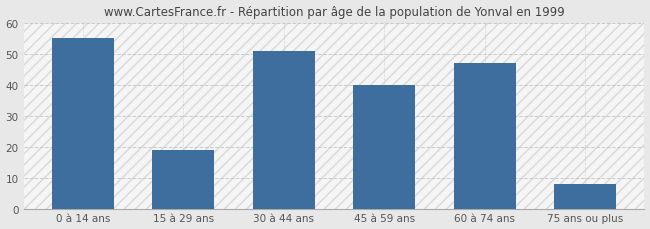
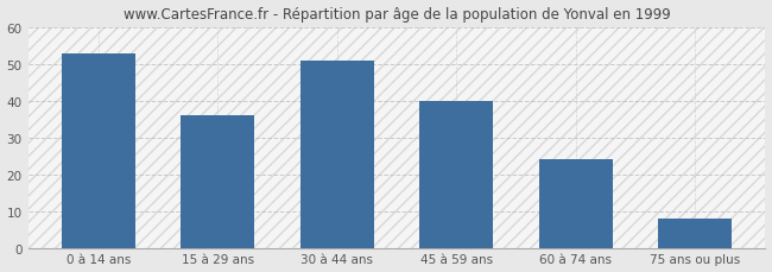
0 à 14 ans: 55 -> 53
15 à 29 ans: 19 -> 36
60 à 74 ans: 47 -> 24
